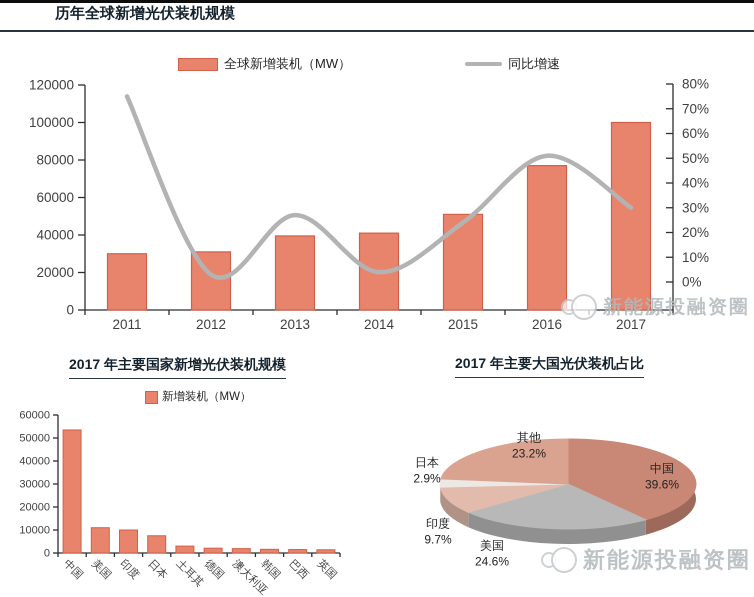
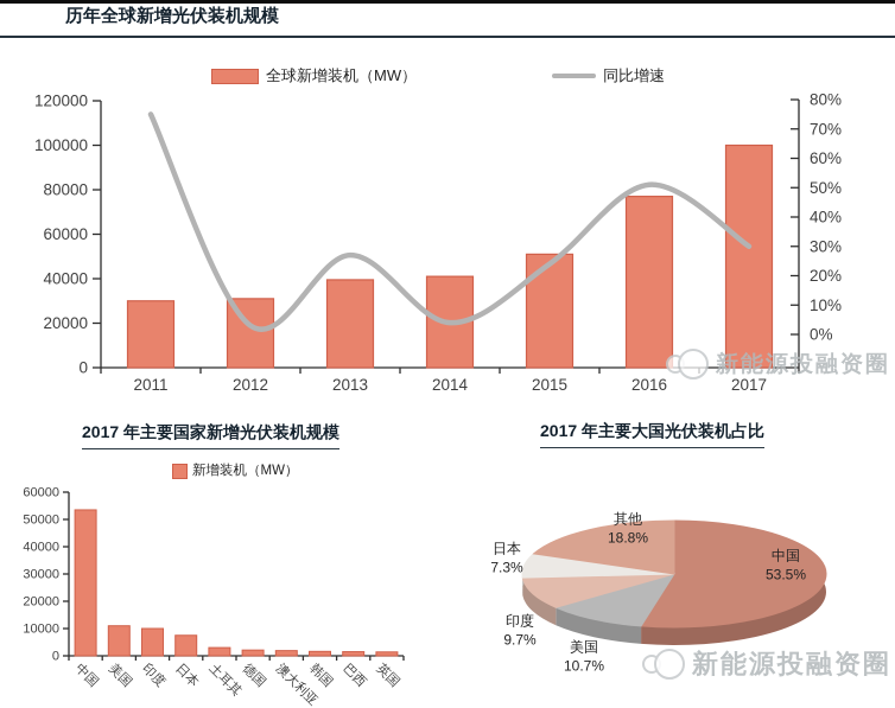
2017 年主要大国光伏装机占比/中国: 39.6% -> 53.5%
2017 年主要大国光伏装机占比/美国: 24.6% -> 10.7%
2017 年主要大国光伏装机占比/日本: 2.9% -> 7.3%
2017 年主要大国光伏装机占比/其他: 23.2% -> 18.8%
